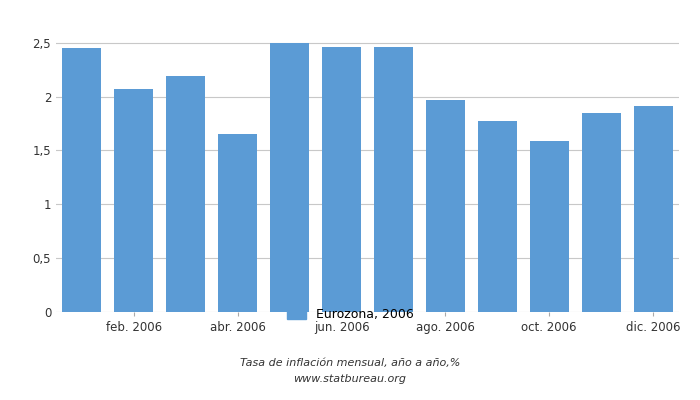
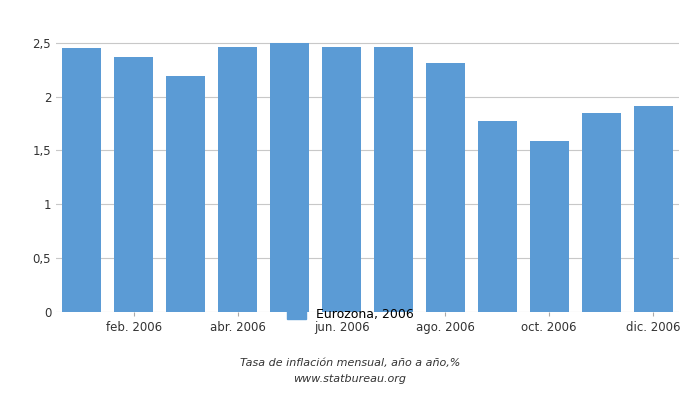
feb. 2006: 2,07 -> 2,37
abr. 2006: 1,65 -> 2,46
ago. 2006: 1,97 -> 2,31
